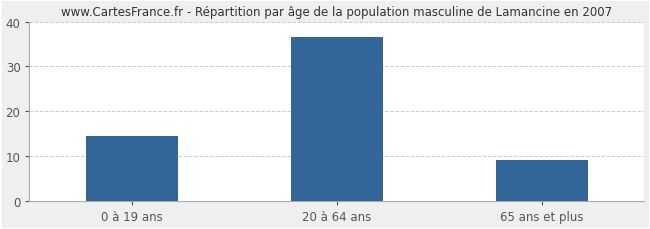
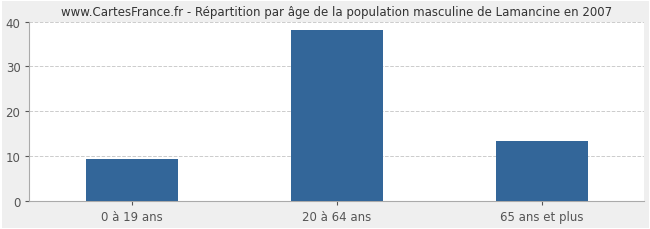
0 à 19 ans: 14.5 -> 9.5
20 à 64 ans: 36.5 -> 38.0
65 ans et plus: 9.2 -> 13.5
